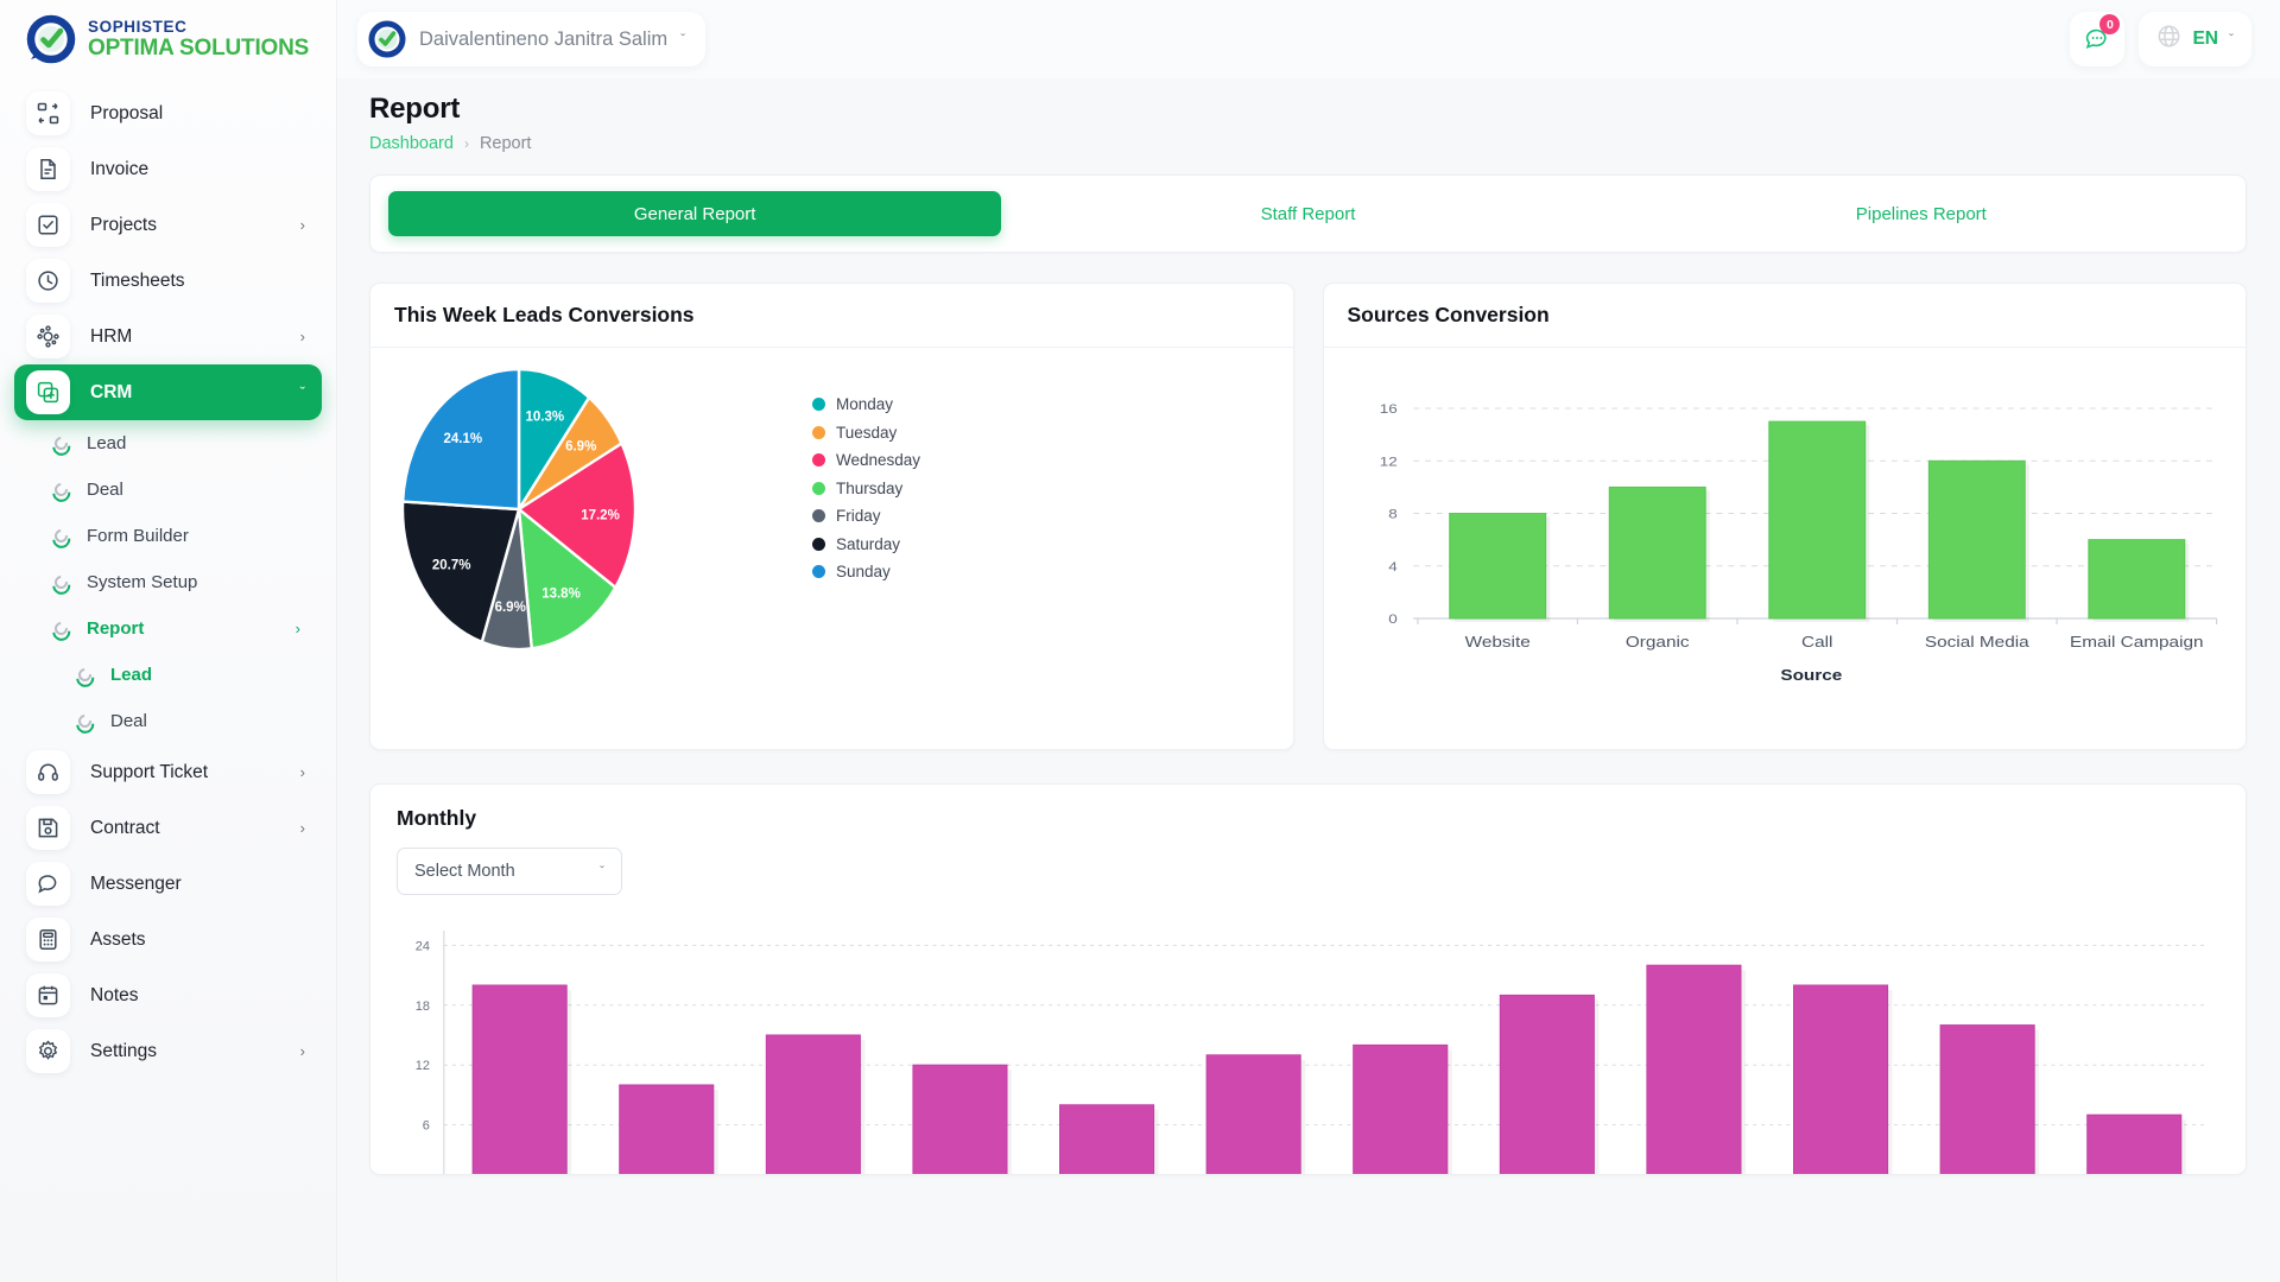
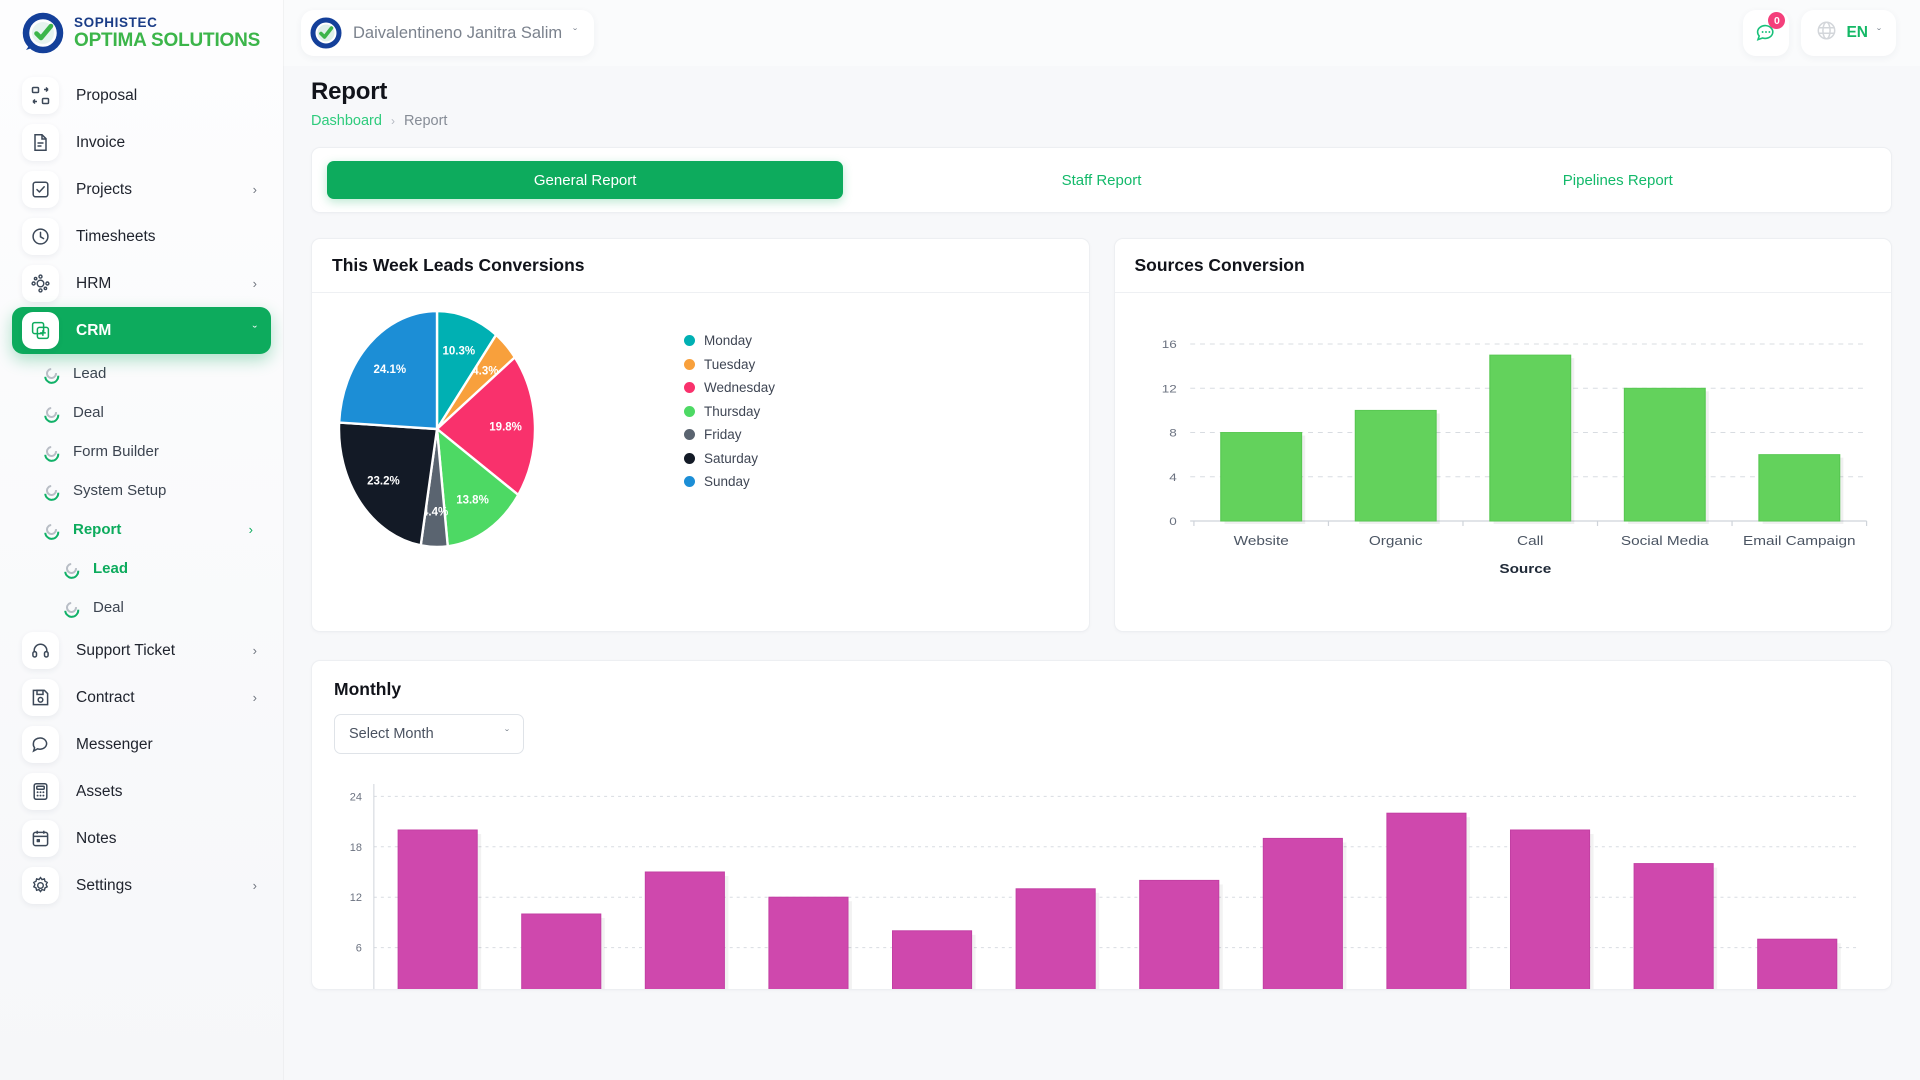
This Week Leads Conversions/Tuesday: 6.9% -> 4.3%
This Week Leads Conversions/Wednesday: 17.2% -> 19.8%
This Week Leads Conversions/Friday: 6.9% -> 4.4%
This Week Leads Conversions/Saturday: 20.7% -> 23.2%
